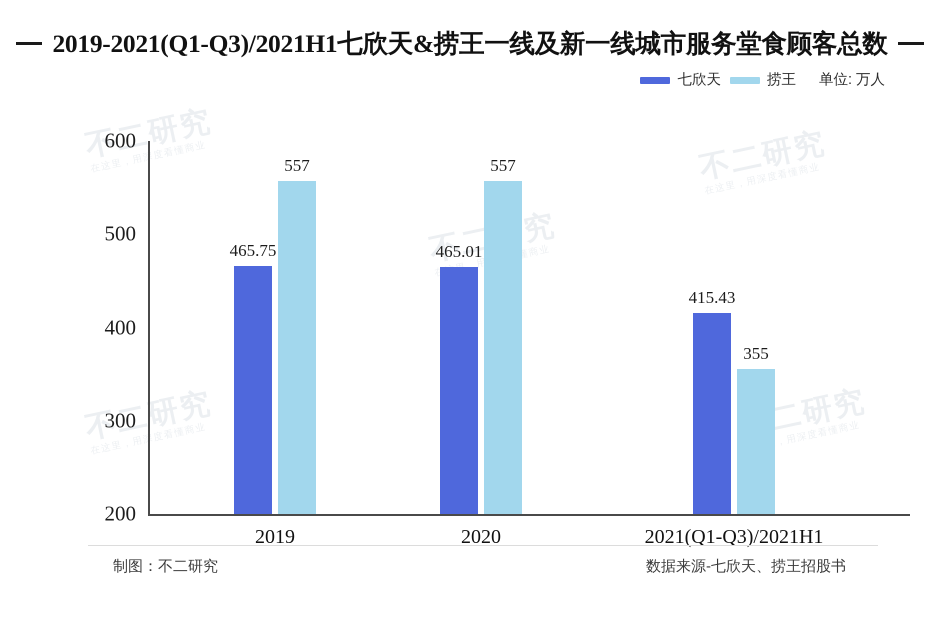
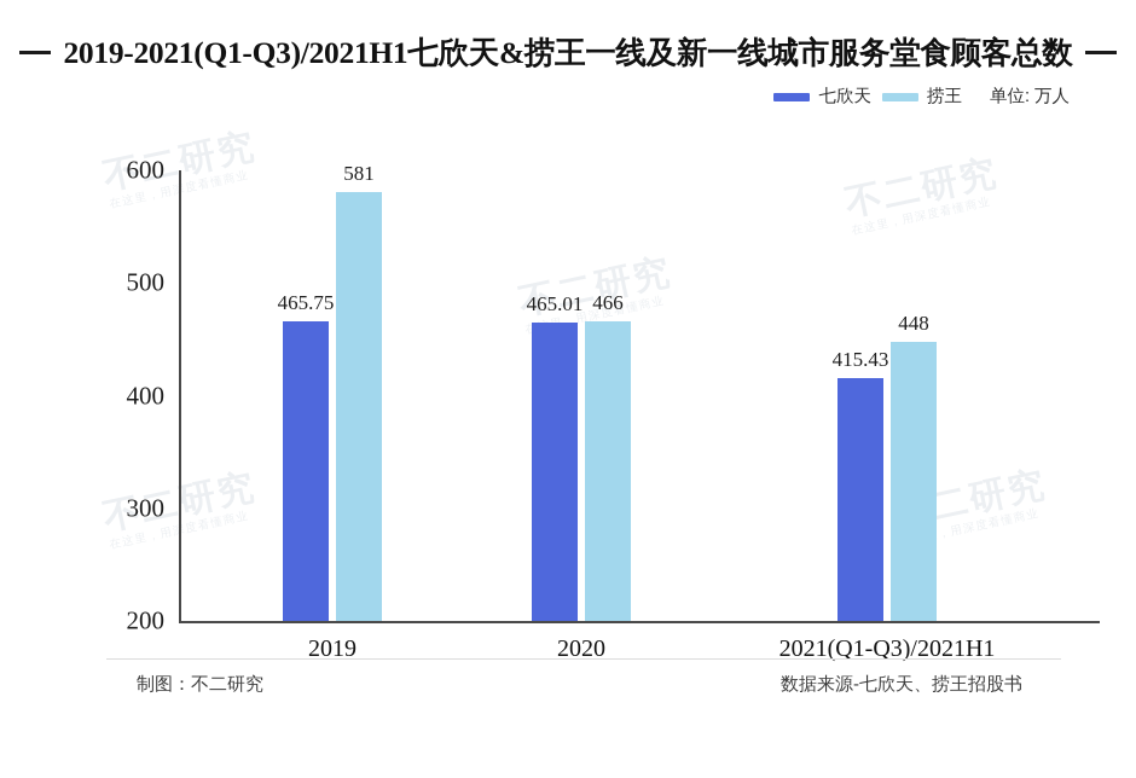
捞王/2019: 557 -> 581
捞王/2020: 557 -> 466
捞王/2021(Q1-Q3)/2021H1: 355 -> 448
